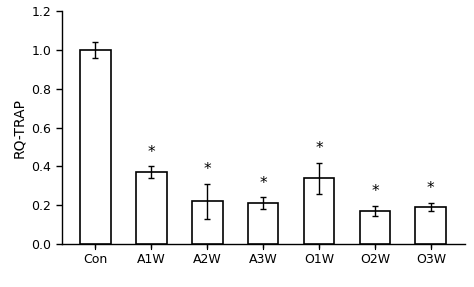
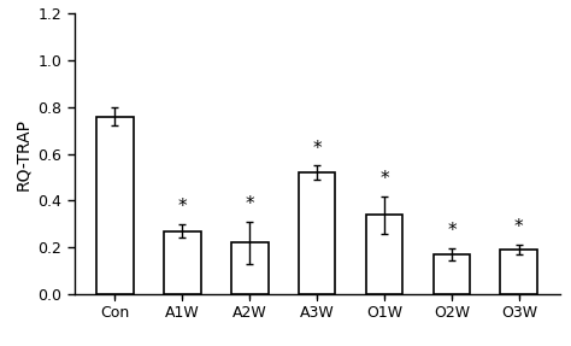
Con: 1.00 -> 0.76
A1W: 0.37 -> 0.27
A3W: 0.21 -> 0.52
